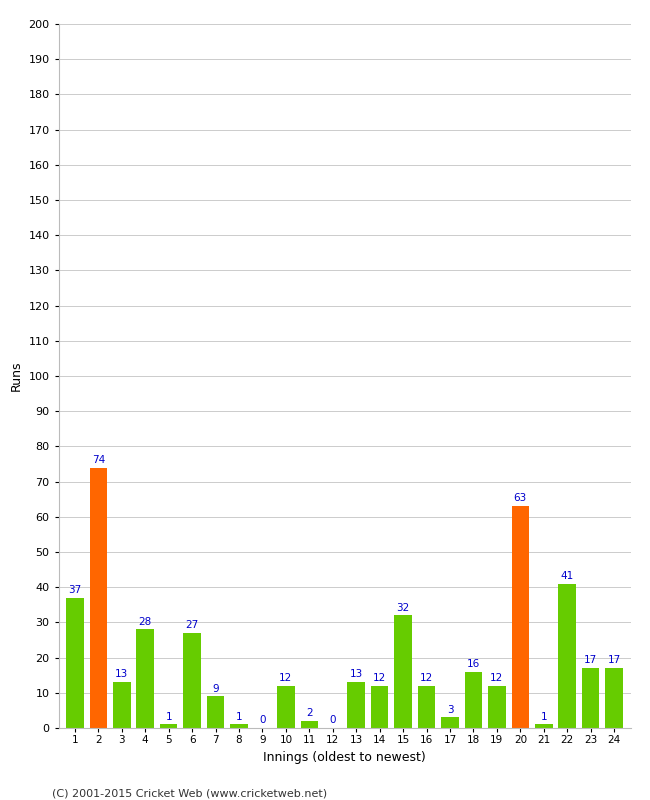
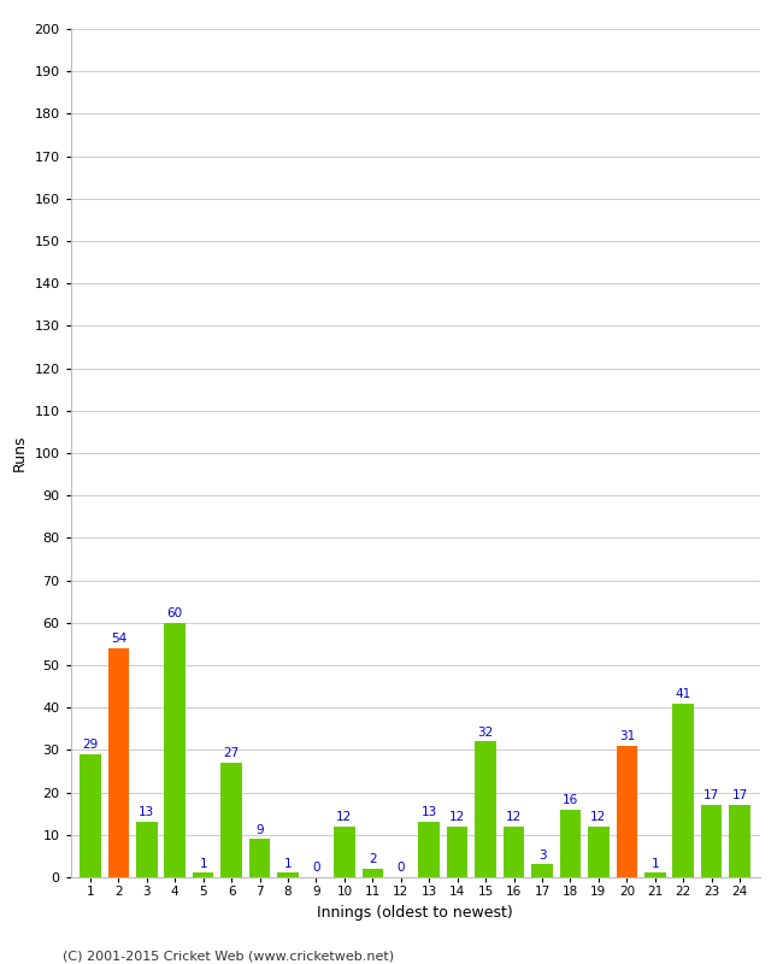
1: 37 -> 29
2: 74 -> 54
4: 28 -> 60
20: 63 -> 31
